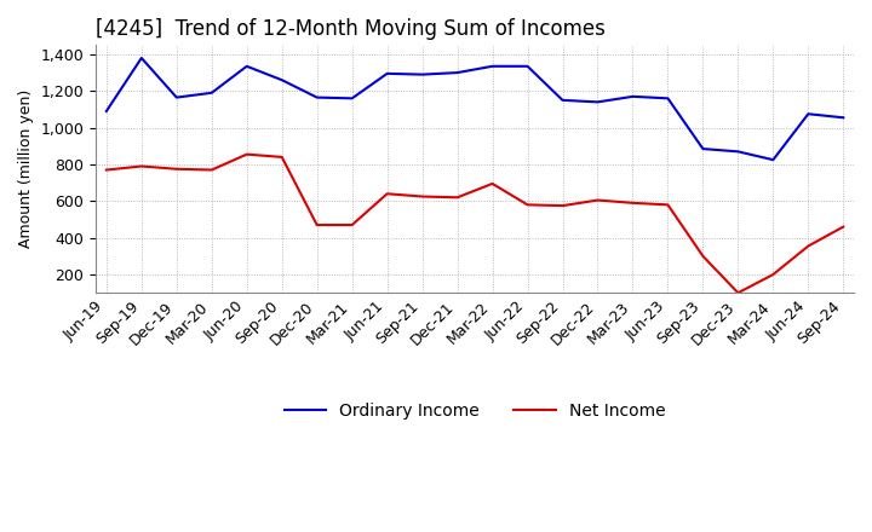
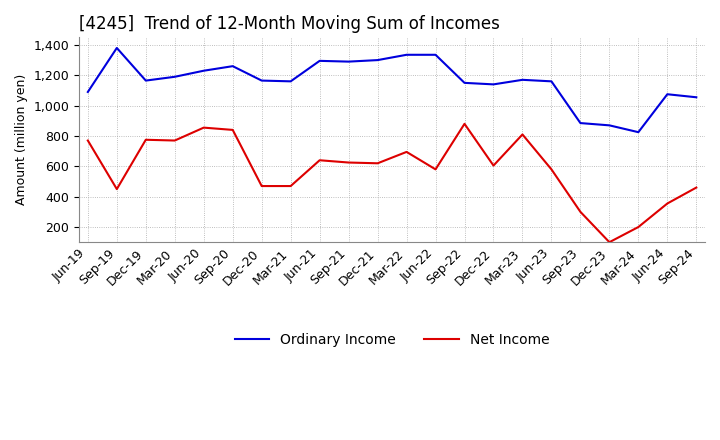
Net Income/Sep-19: 790 -> 450
Ordinary Income/Jun-20: 1,340 -> 1,230
Net Income/Sep-22: 580 -> 880
Net Income/Mar-23: 590 -> 810
